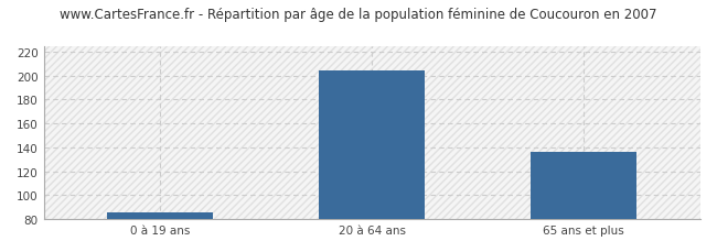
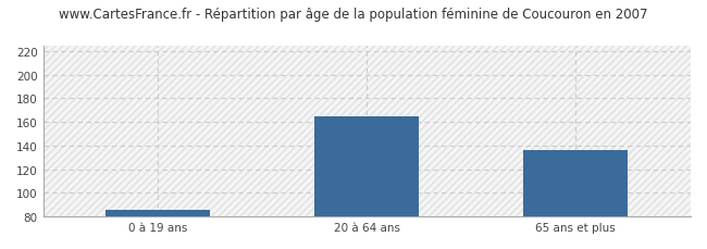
20 à 64 ans: 204 -> 165
